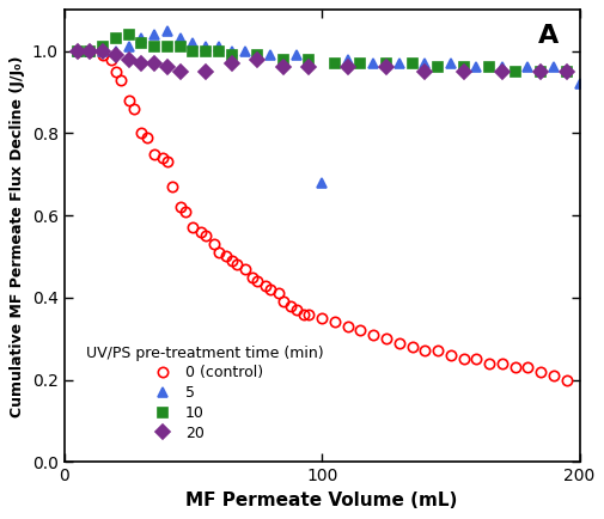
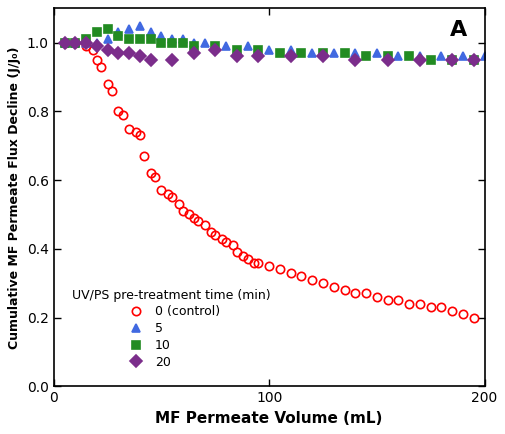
5/100: 0.68 -> 0.98
5/200: 0.92 -> 0.96
